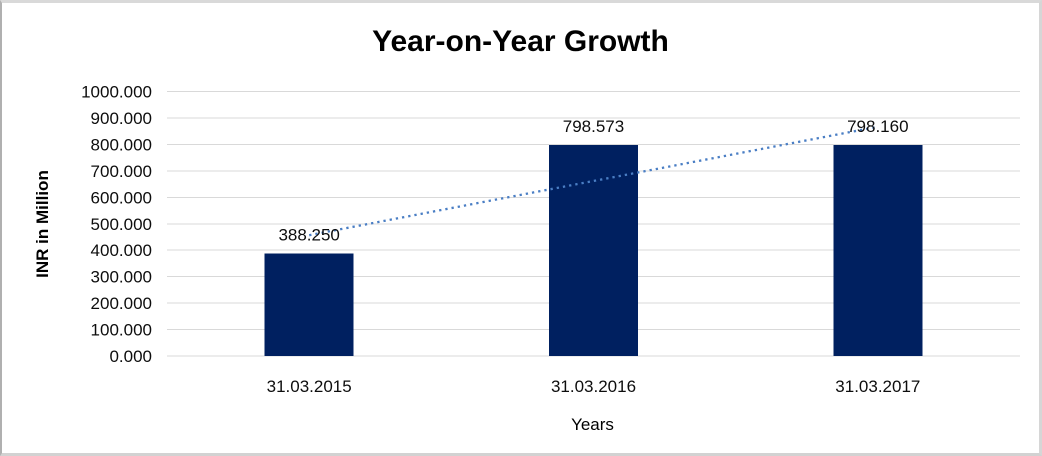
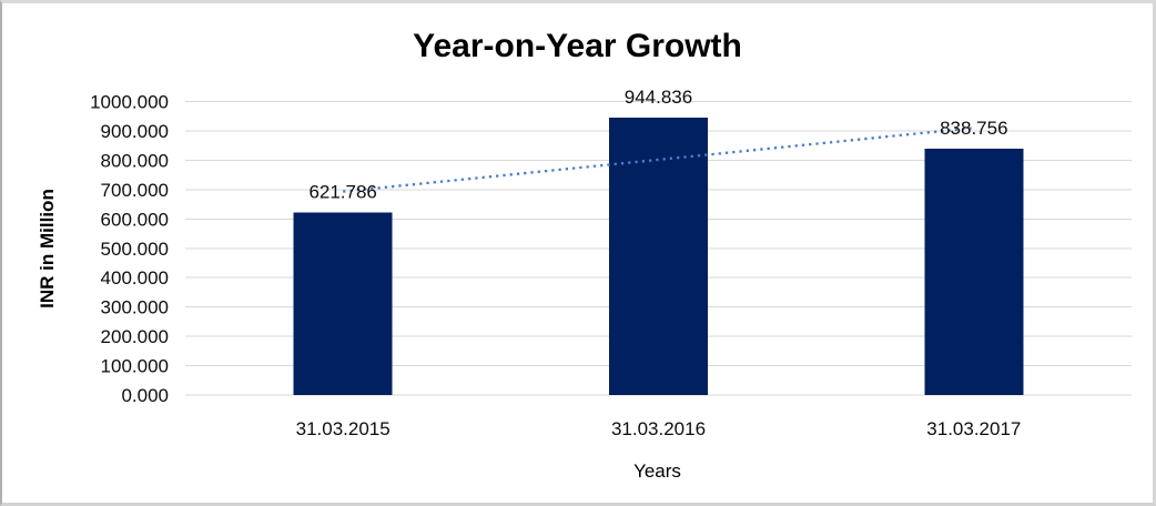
31.03.2015: 388.250 -> 621.786
31.03.2016: 798.573 -> 944.836
31.03.2017: 798.160 -> 838.756
